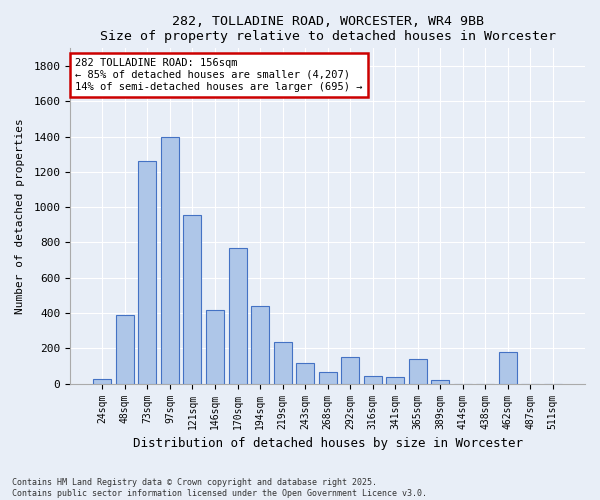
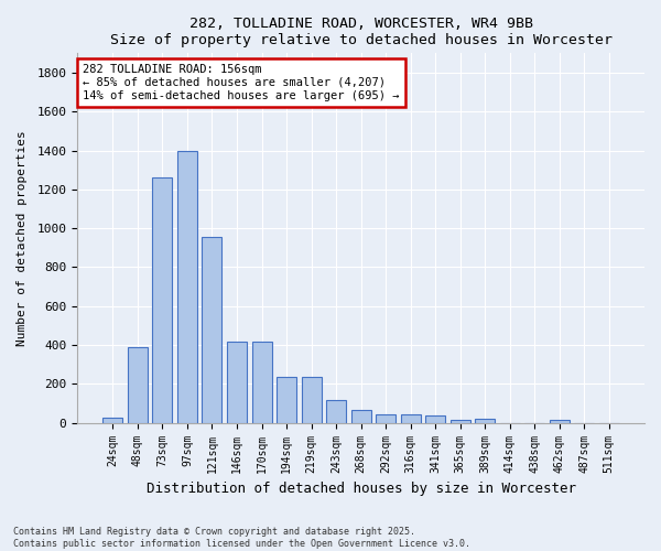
170sqm: 770 -> 420
194sqm: 440 -> 240
292sqm: 150 -> 40
365sqm: 140 -> 20
462sqm: 180 -> 20
